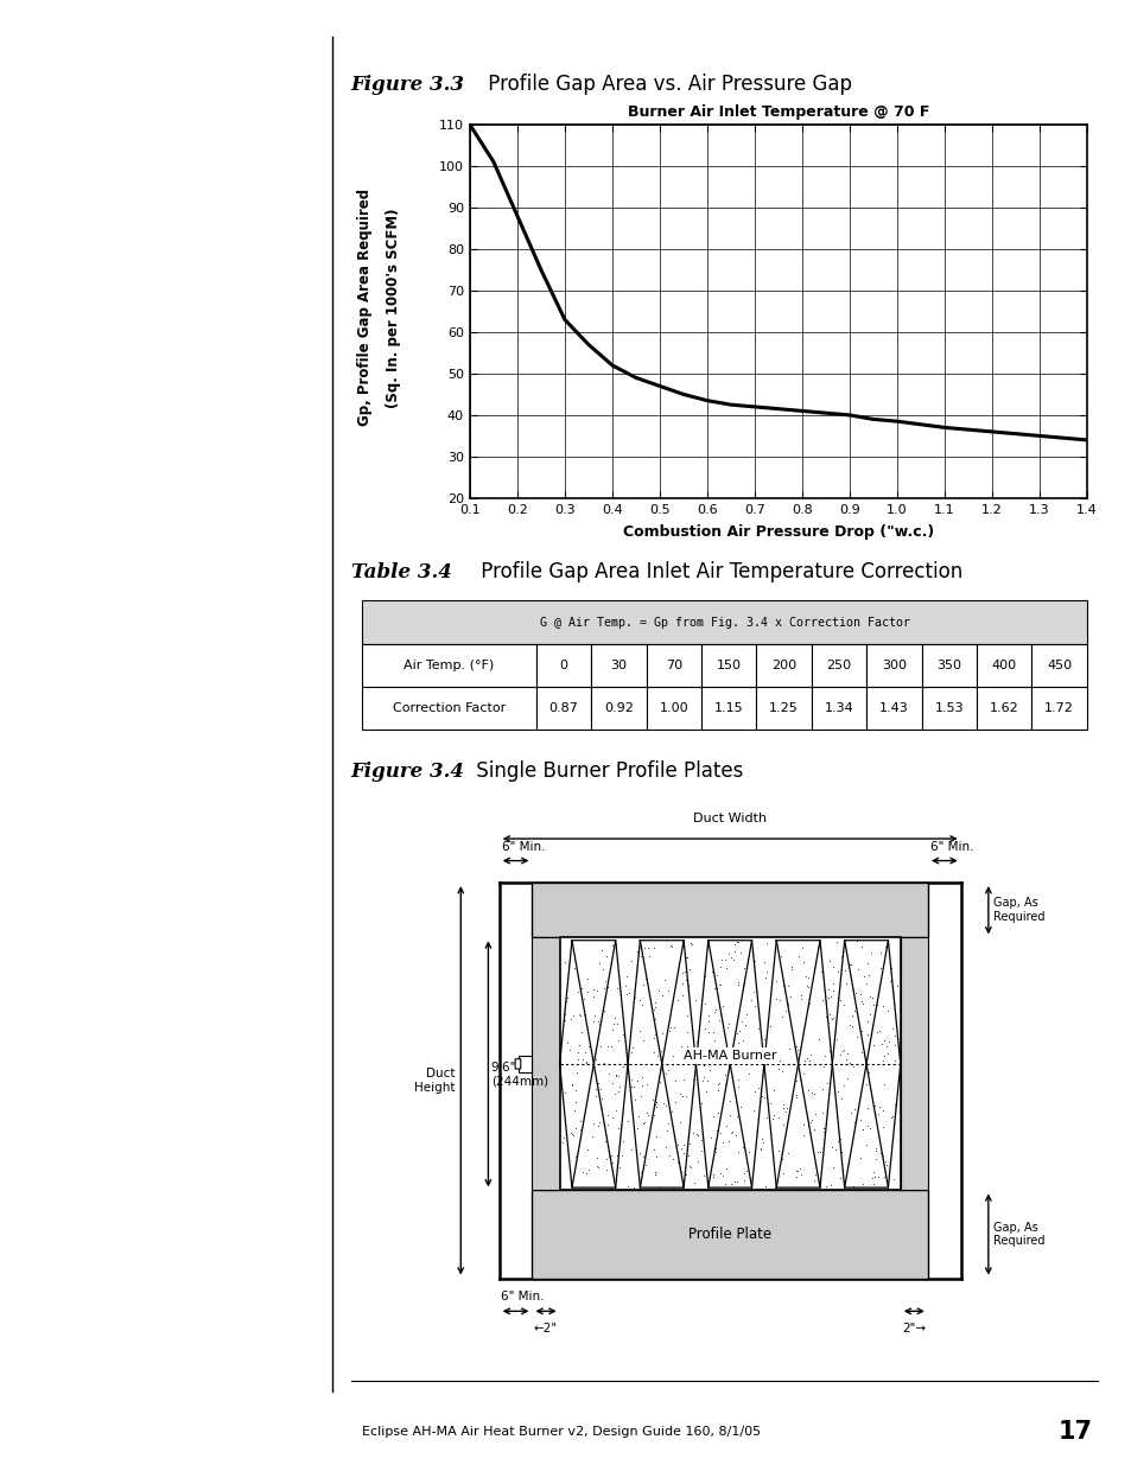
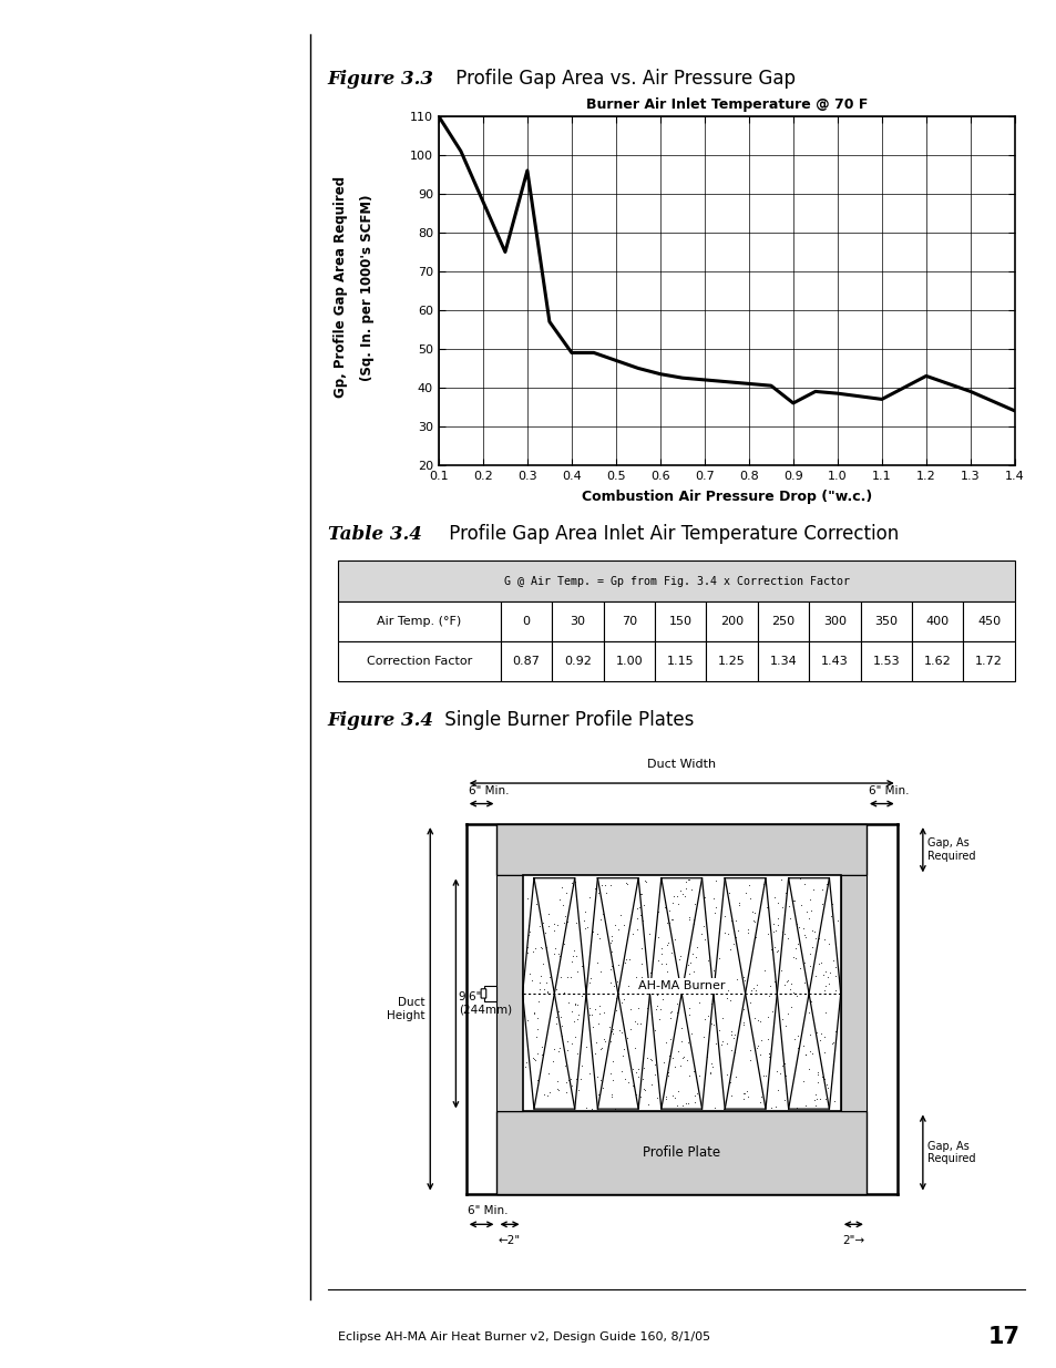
Burner Air Inlet Temperature @ 70 F/0.3: 63.0 -> 96.0
Burner Air Inlet Temperature @ 70 F/0.4: 52.0 -> 49.0
Burner Air Inlet Temperature @ 70 F/0.9: 40.0 -> 36.0
Burner Air Inlet Temperature @ 70 F/1.2: 36.0 -> 43.0
Burner Air Inlet Temperature @ 70 F/1.3: 35.0 -> 39.0
